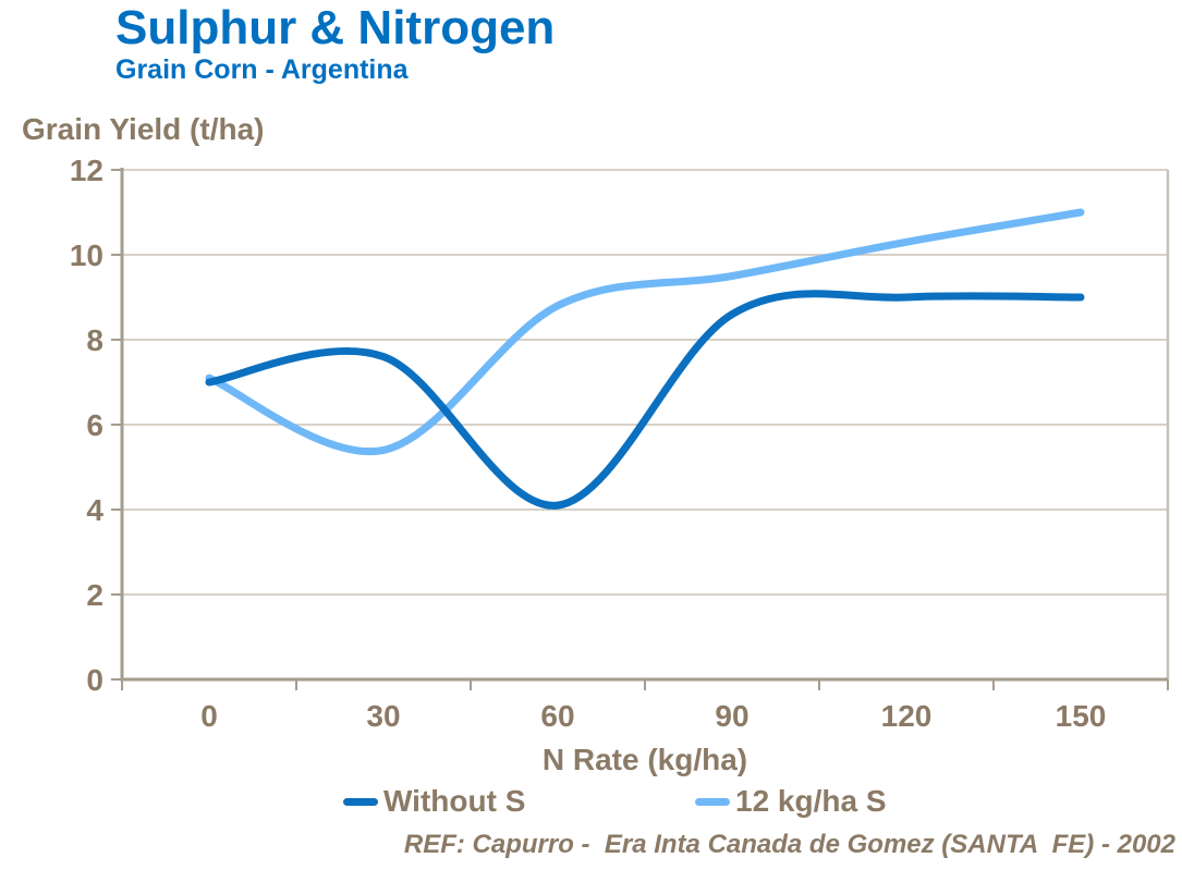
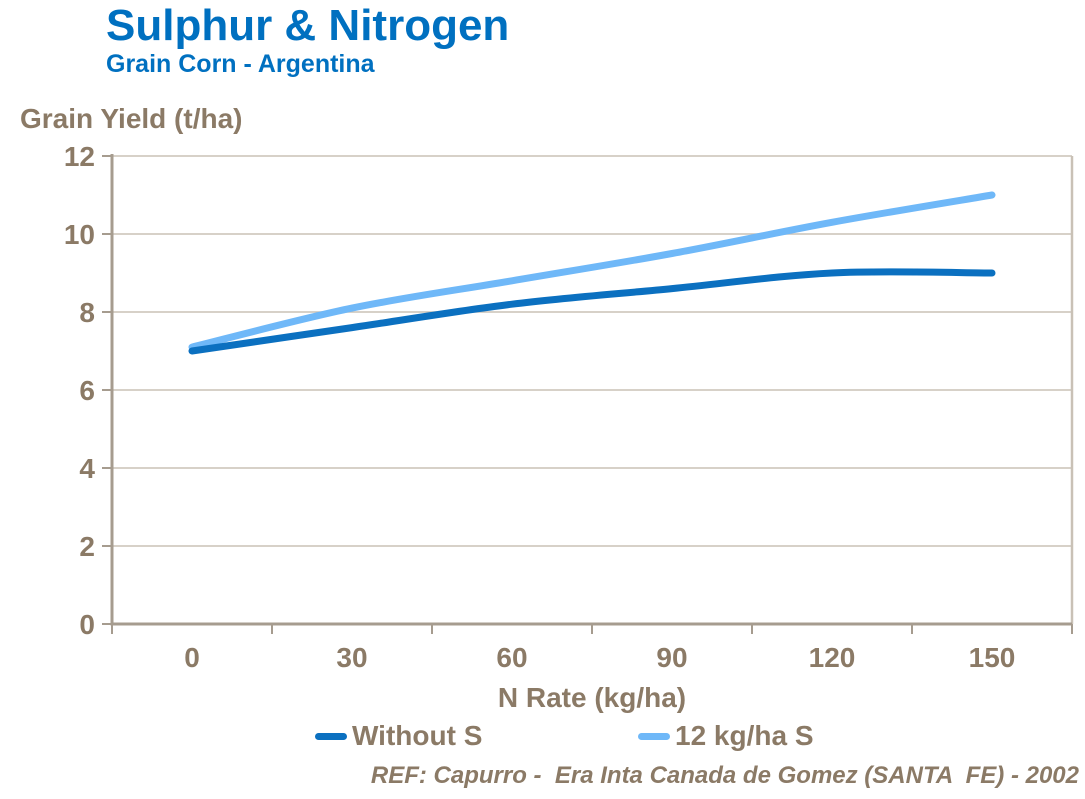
12 kg/ha S/30: 5.4 -> 8.1
Without S/60: 4.1 -> 8.2
